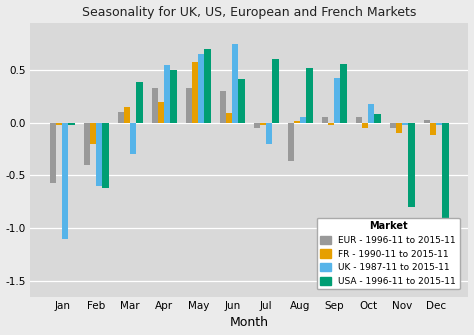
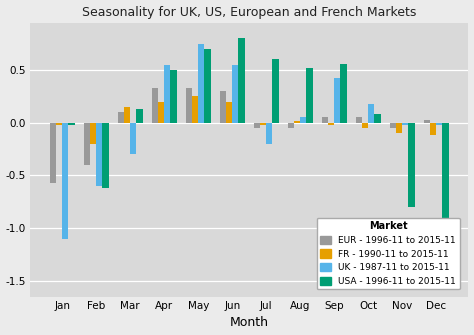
USA - 1996-11 to 2015-11/Mar: 0.39 -> 0.13
FR - 1990-11 to 2015-11/May: 0.58 -> 0.25
UK - 1987-11 to 2015-11/May: 0.65 -> 0.75
FR - 1990-11 to 2015-11/Jun: 0.09 -> 0.20
UK - 1987-11 to 2015-11/Jun: 0.75 -> 0.55
USA - 1996-11 to 2015-11/Jun: 0.41 -> 0.80
EUR - 1996-11 to 2015-11/Aug: -0.36 -> -0.05
